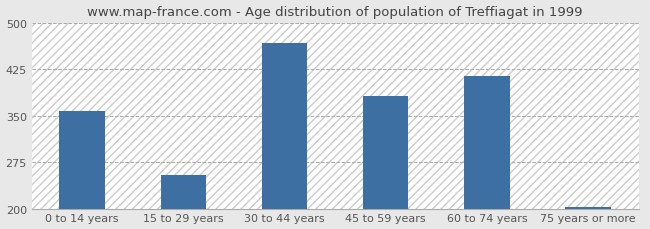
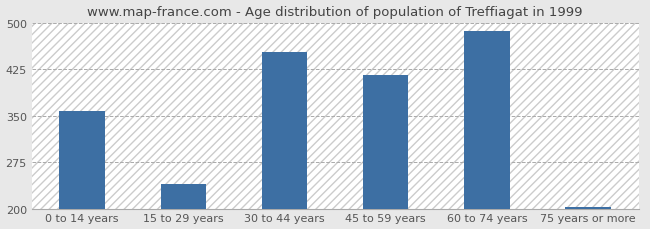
15 to 29 years: 254 -> 240
30 to 44 years: 468 -> 453
45 to 59 years: 382 -> 416
60 to 74 years: 414 -> 487
